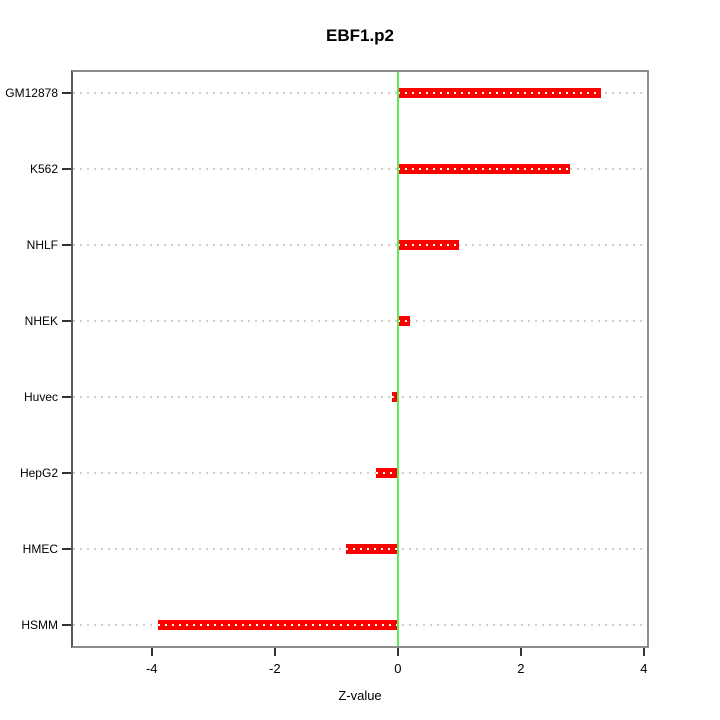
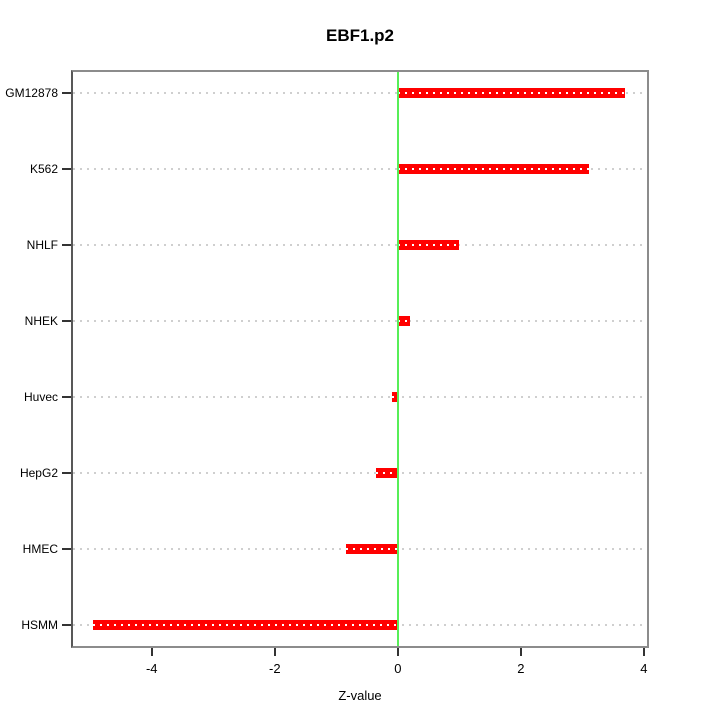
GM12878: 3.3 -> 3.7
K562: 2.8 -> 3.1
HSMM: -3.9 -> -5.0
